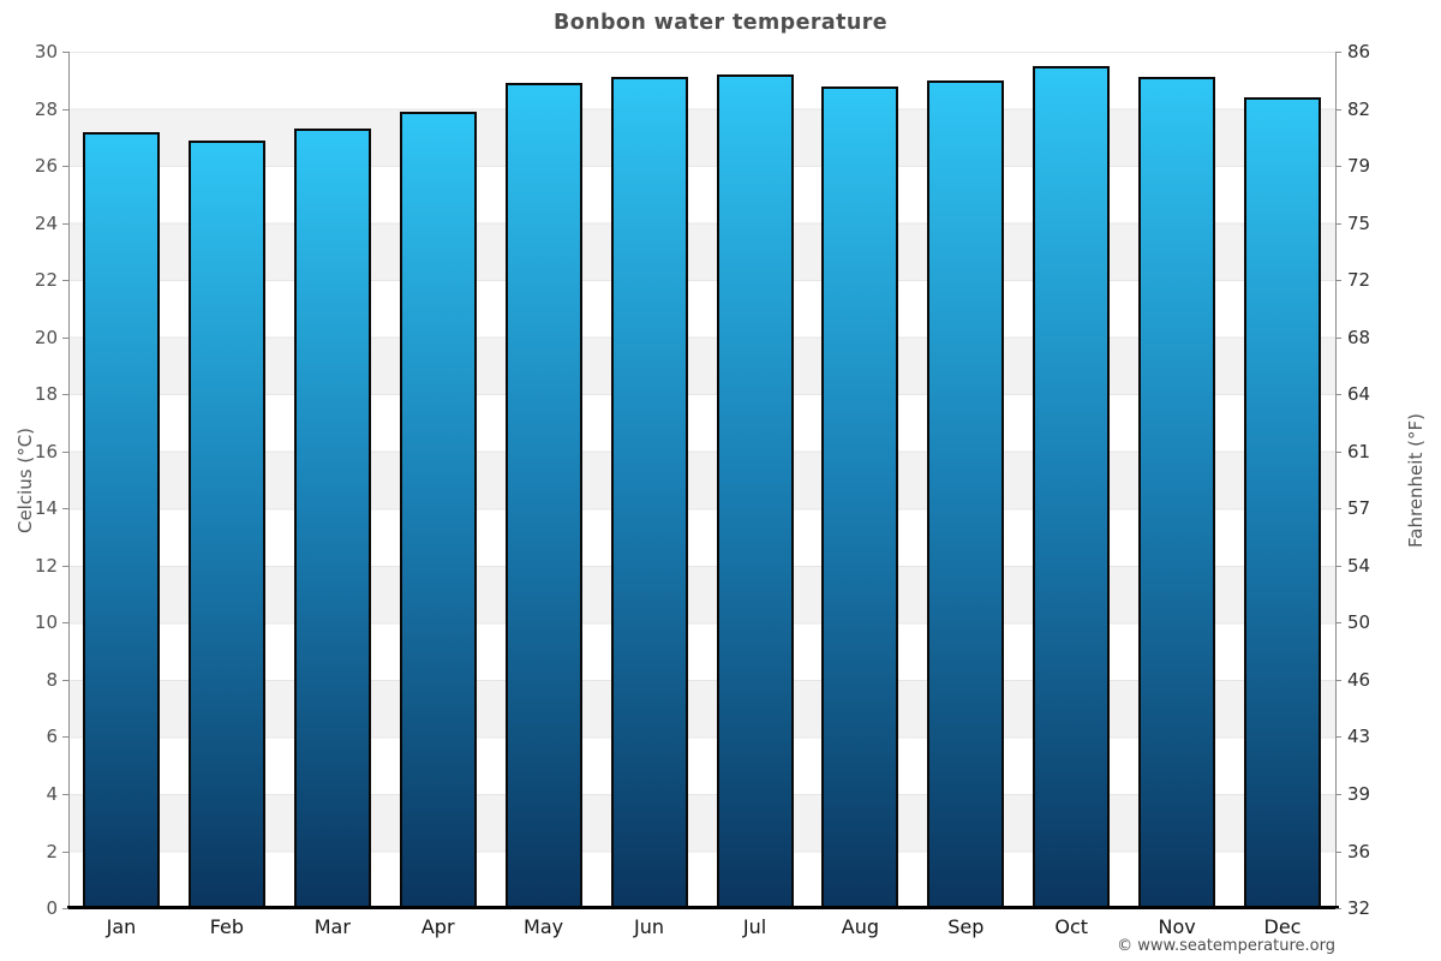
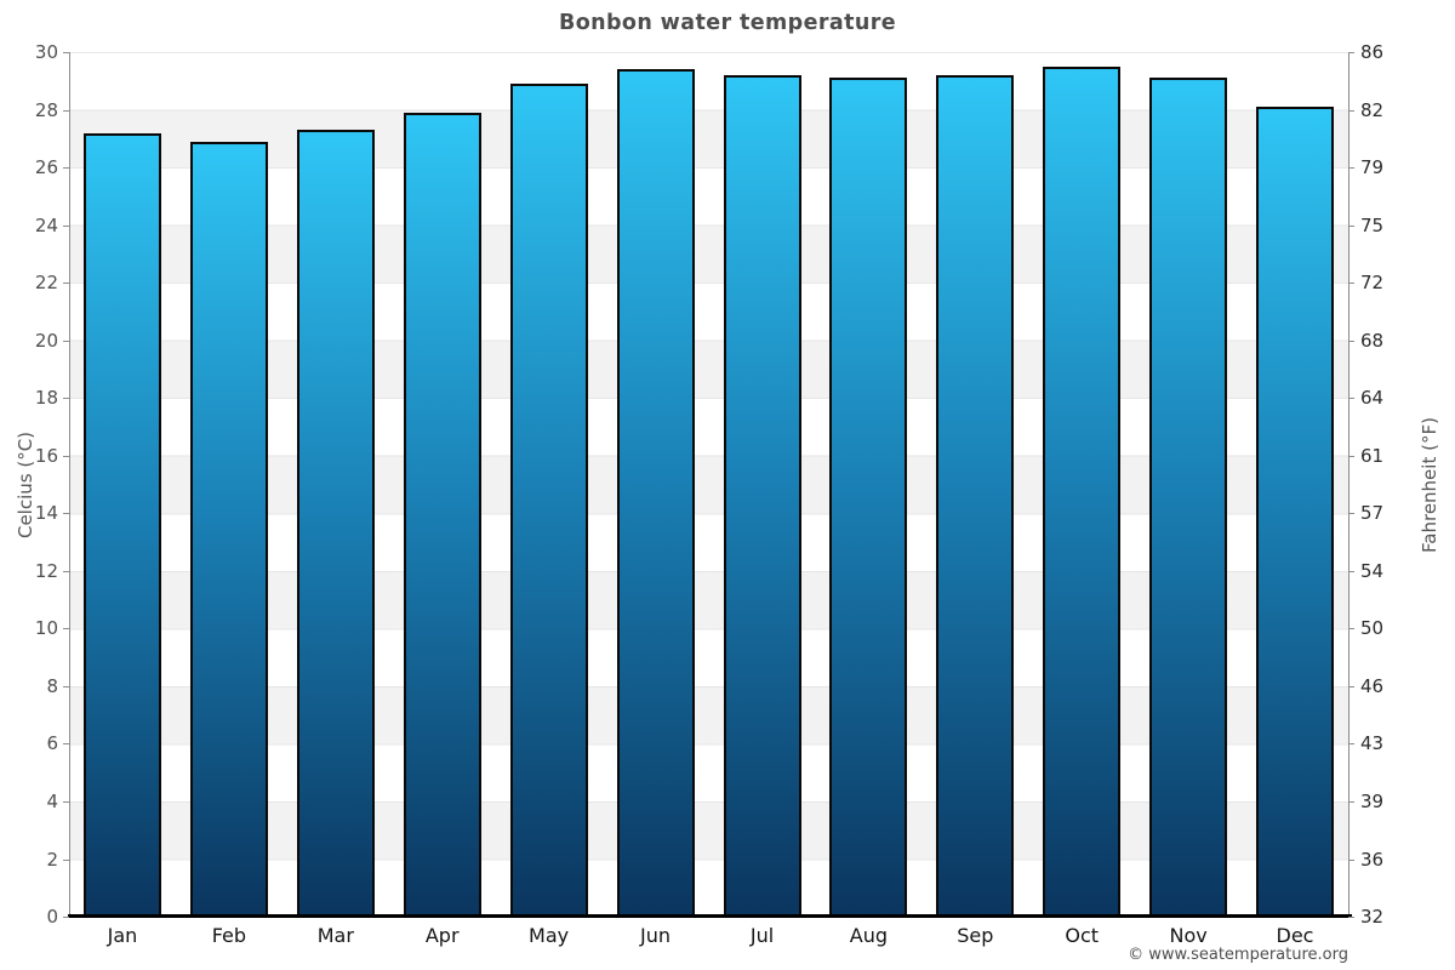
Jun: 29.1 -> 29.4
Aug: 28.8 -> 29.1
Sep: 29.0 -> 29.2
Dec: 28.4 -> 28.1
